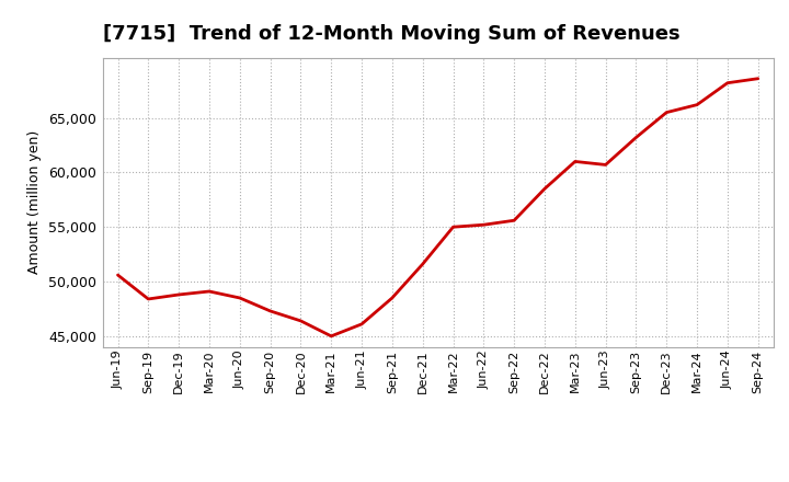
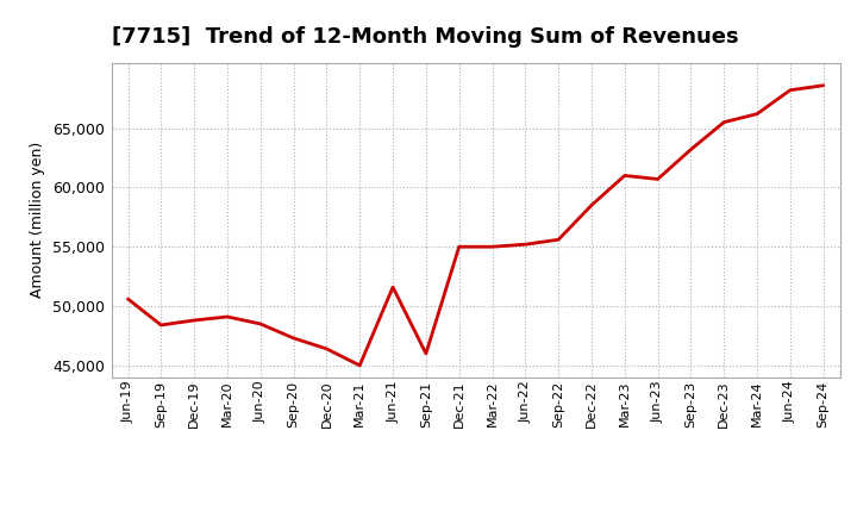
Jun-21: 46,100 -> 51,600
Sep-21: 48,500 -> 46,000
Dec-21: 51,600 -> 55,000
